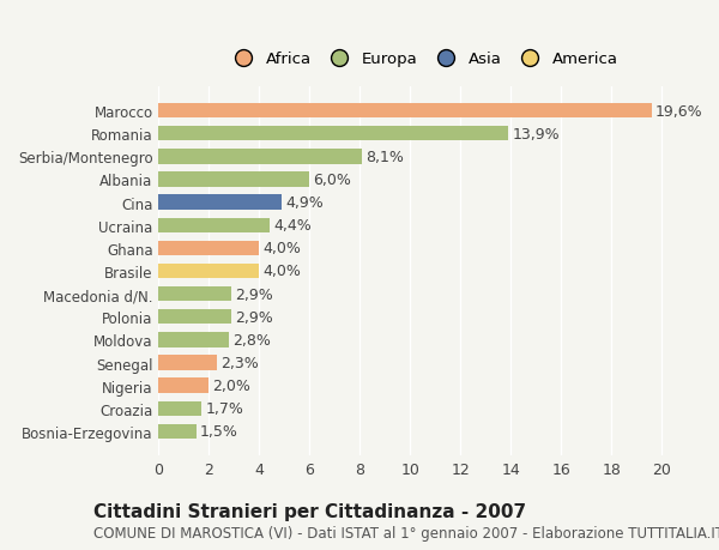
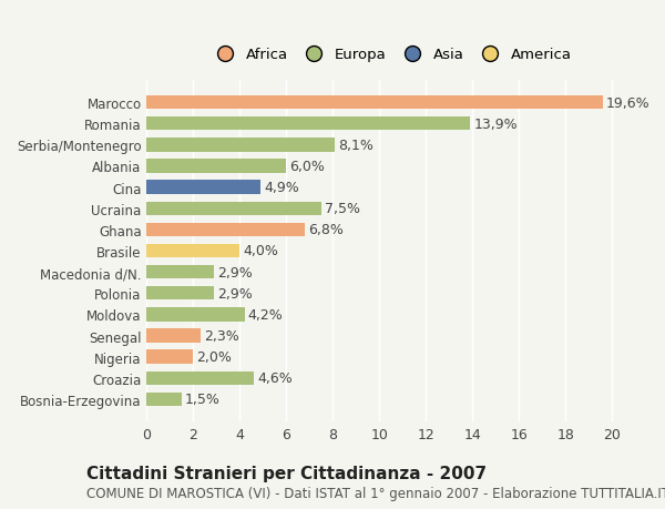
Ucraina: 4,4% -> 7,5%
Ghana: 4,0% -> 6,8%
Moldova: 2,8% -> 4,2%
Croazia: 1,7% -> 4,6%
